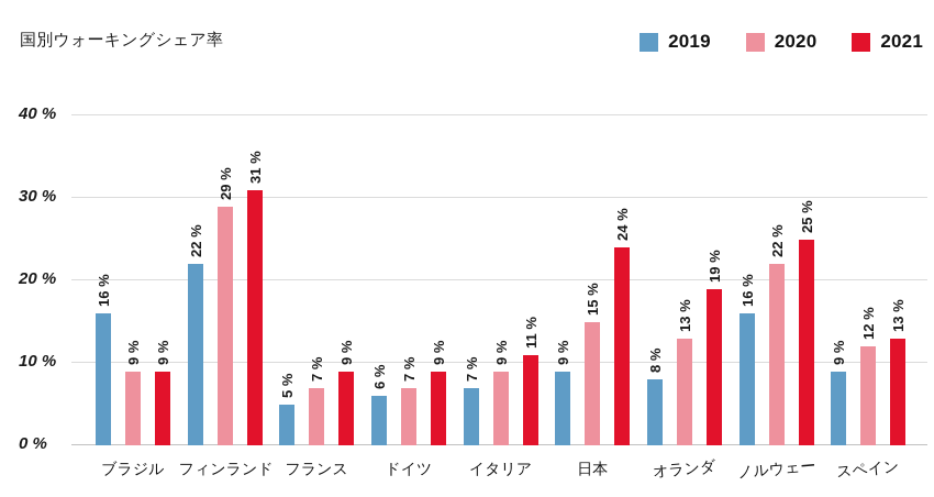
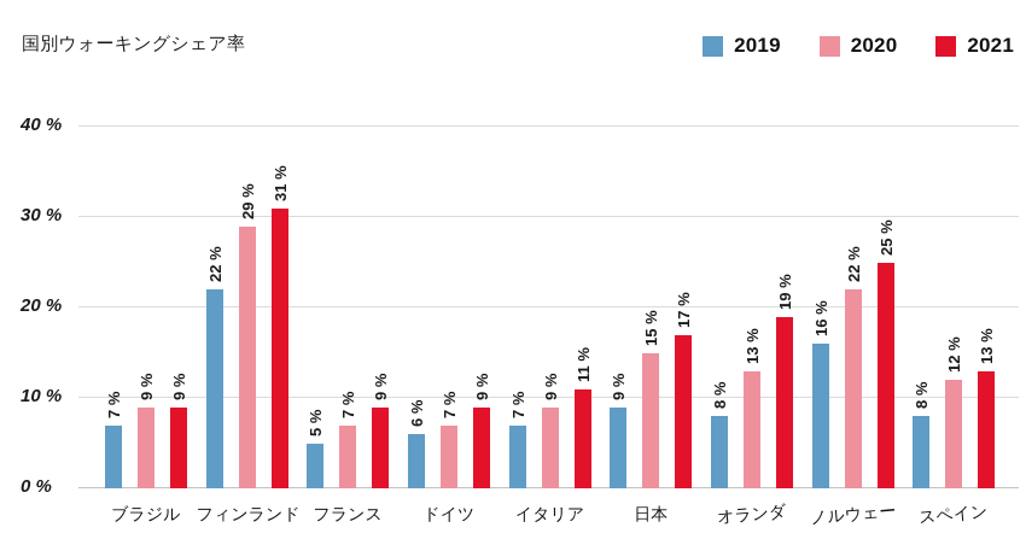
2019/ブラジル: 16 -> 7
2021/日本: 24 -> 17
2019/スペイン: 9 -> 8
